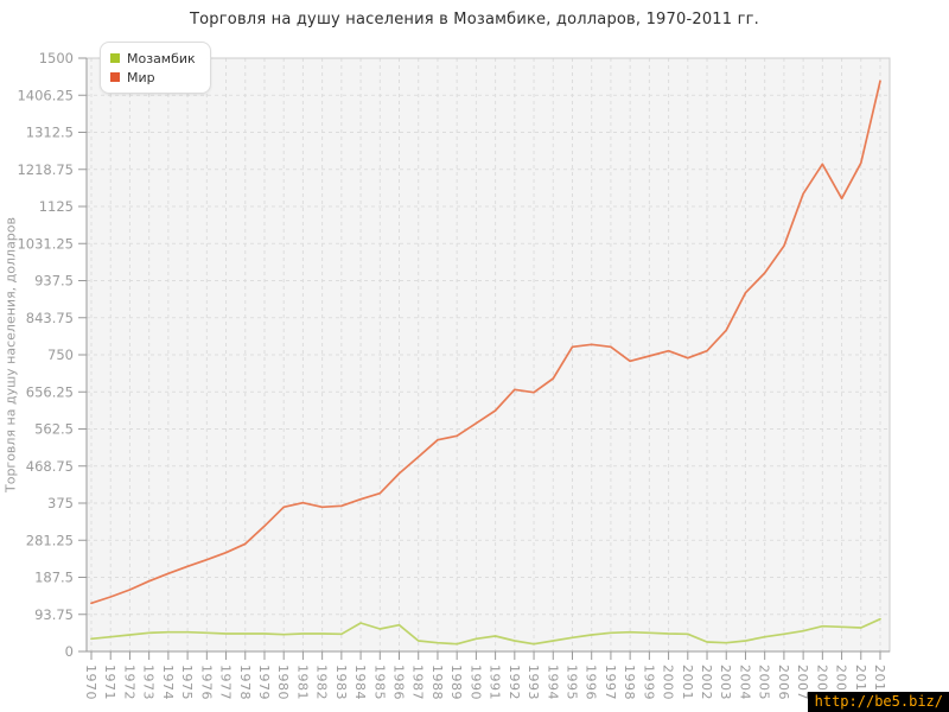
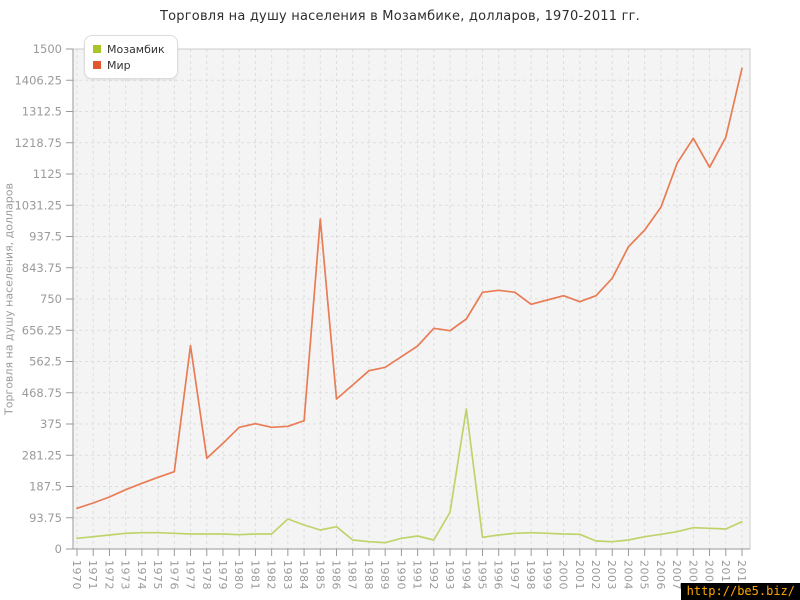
Мир/1977: 250 -> 610
Мозамбик/1983: 40 -> 90
Мир/1985: 400 -> 990
Мозамбик/1993: 20 -> 110
Мозамбик/1994: 30 -> 420
